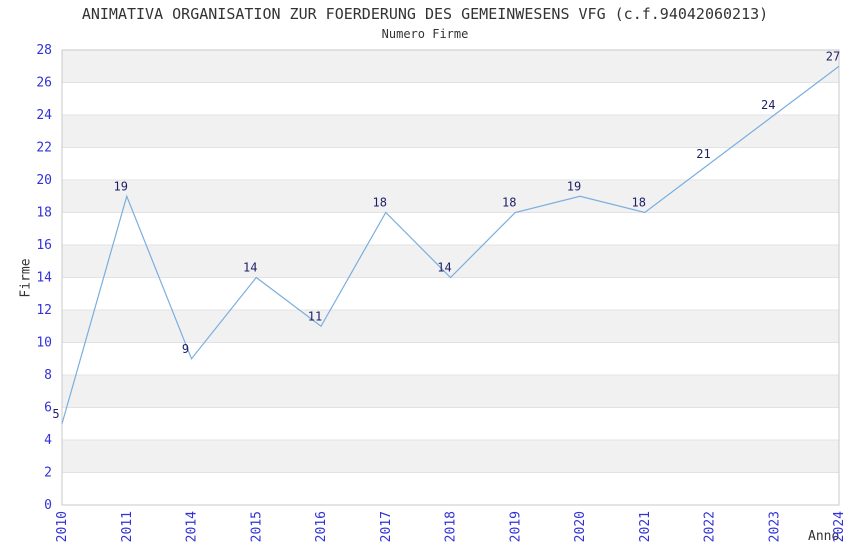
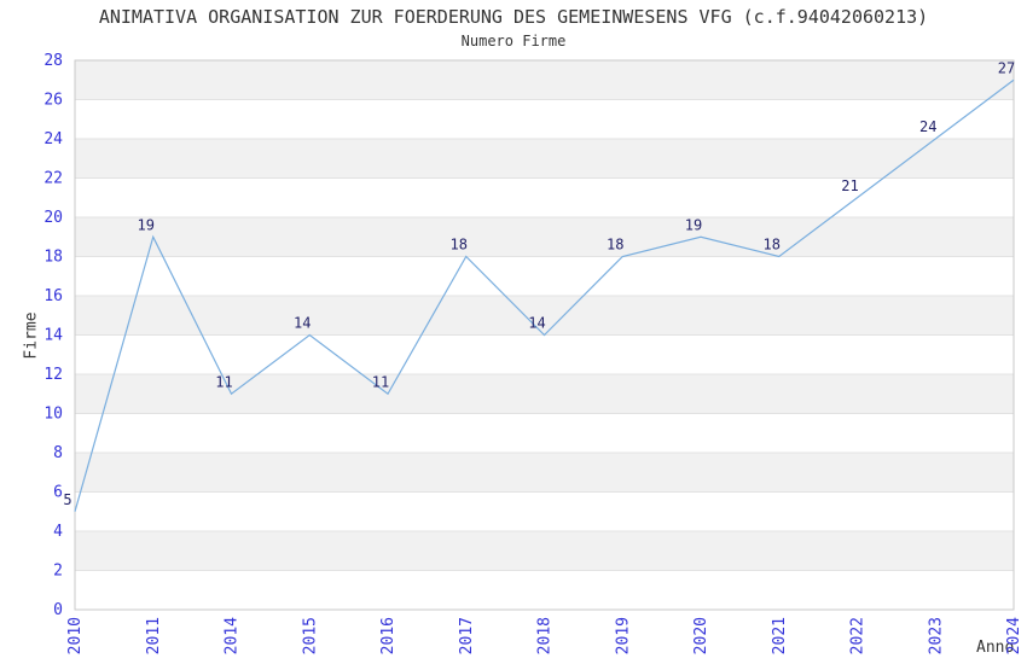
2014: 9 -> 11
